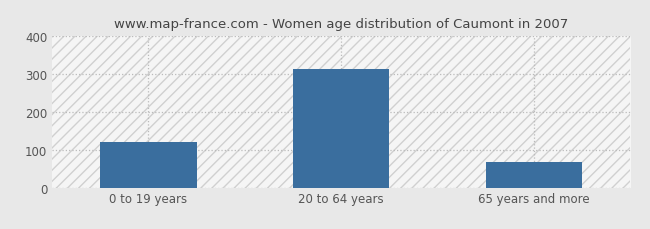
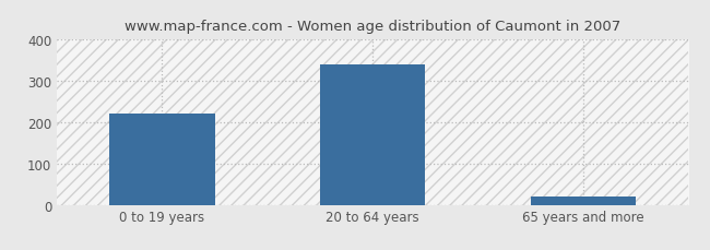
0 to 19 years: 120 -> 220
20 to 64 years: 312 -> 340
65 years and more: 68 -> 20
